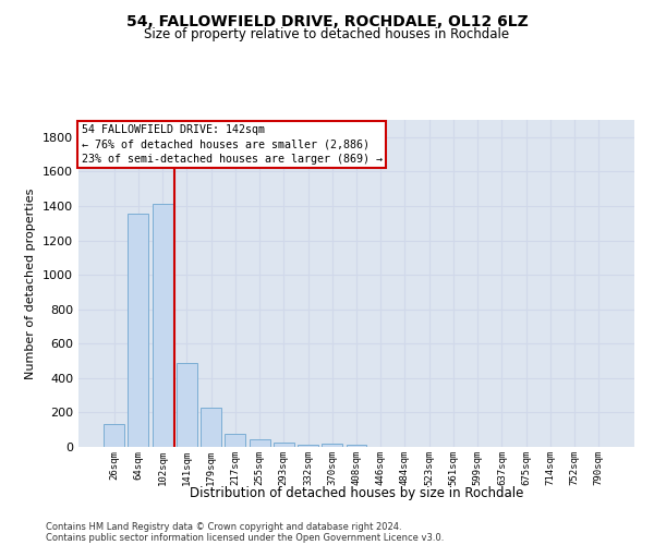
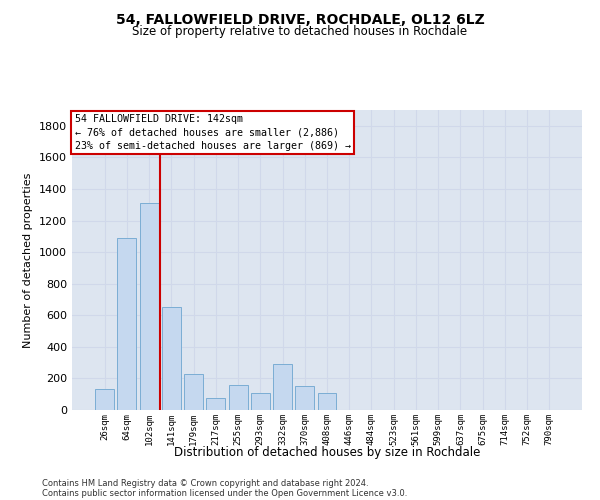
64sqm: 1360 -> 1090
102sqm: 1410 -> 1310
141sqm: 490 -> 650
255sqm: 40 -> 160
293sqm: 30 -> 110
332sqm: 10 -> 290
370sqm: 20 -> 150
408sqm: 10 -> 110
